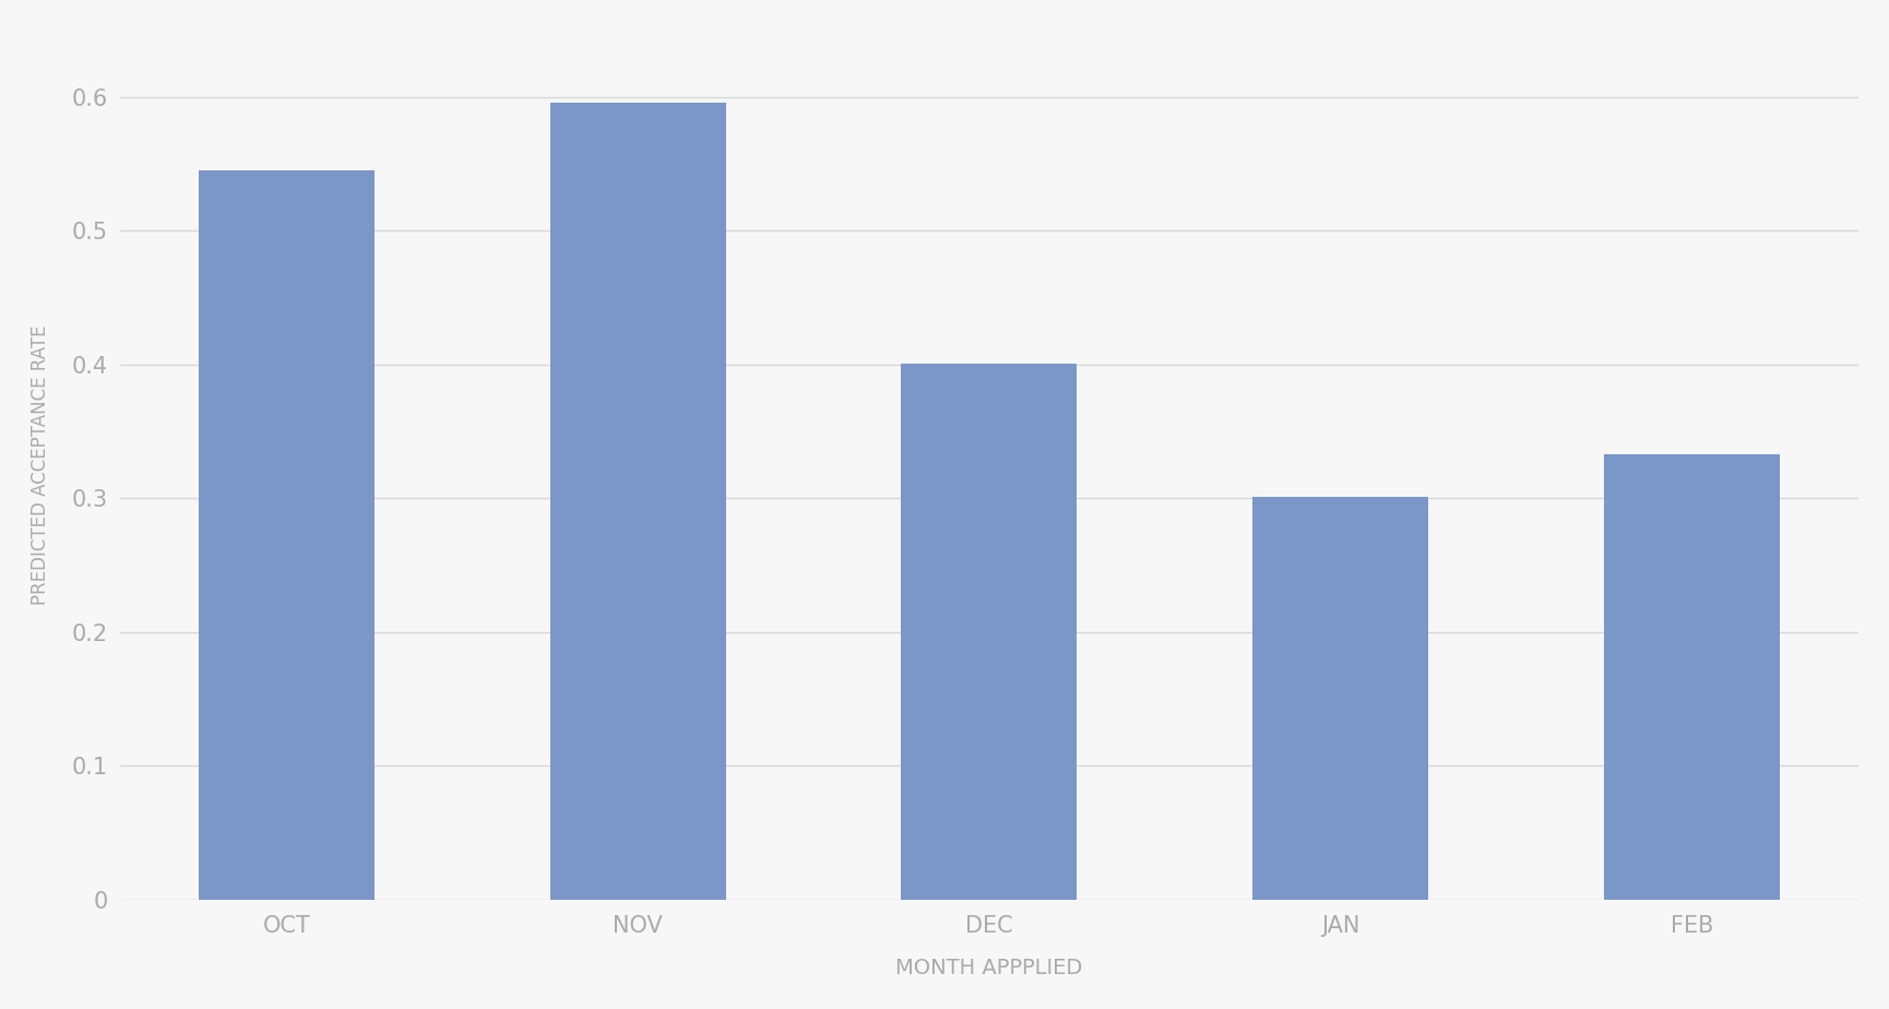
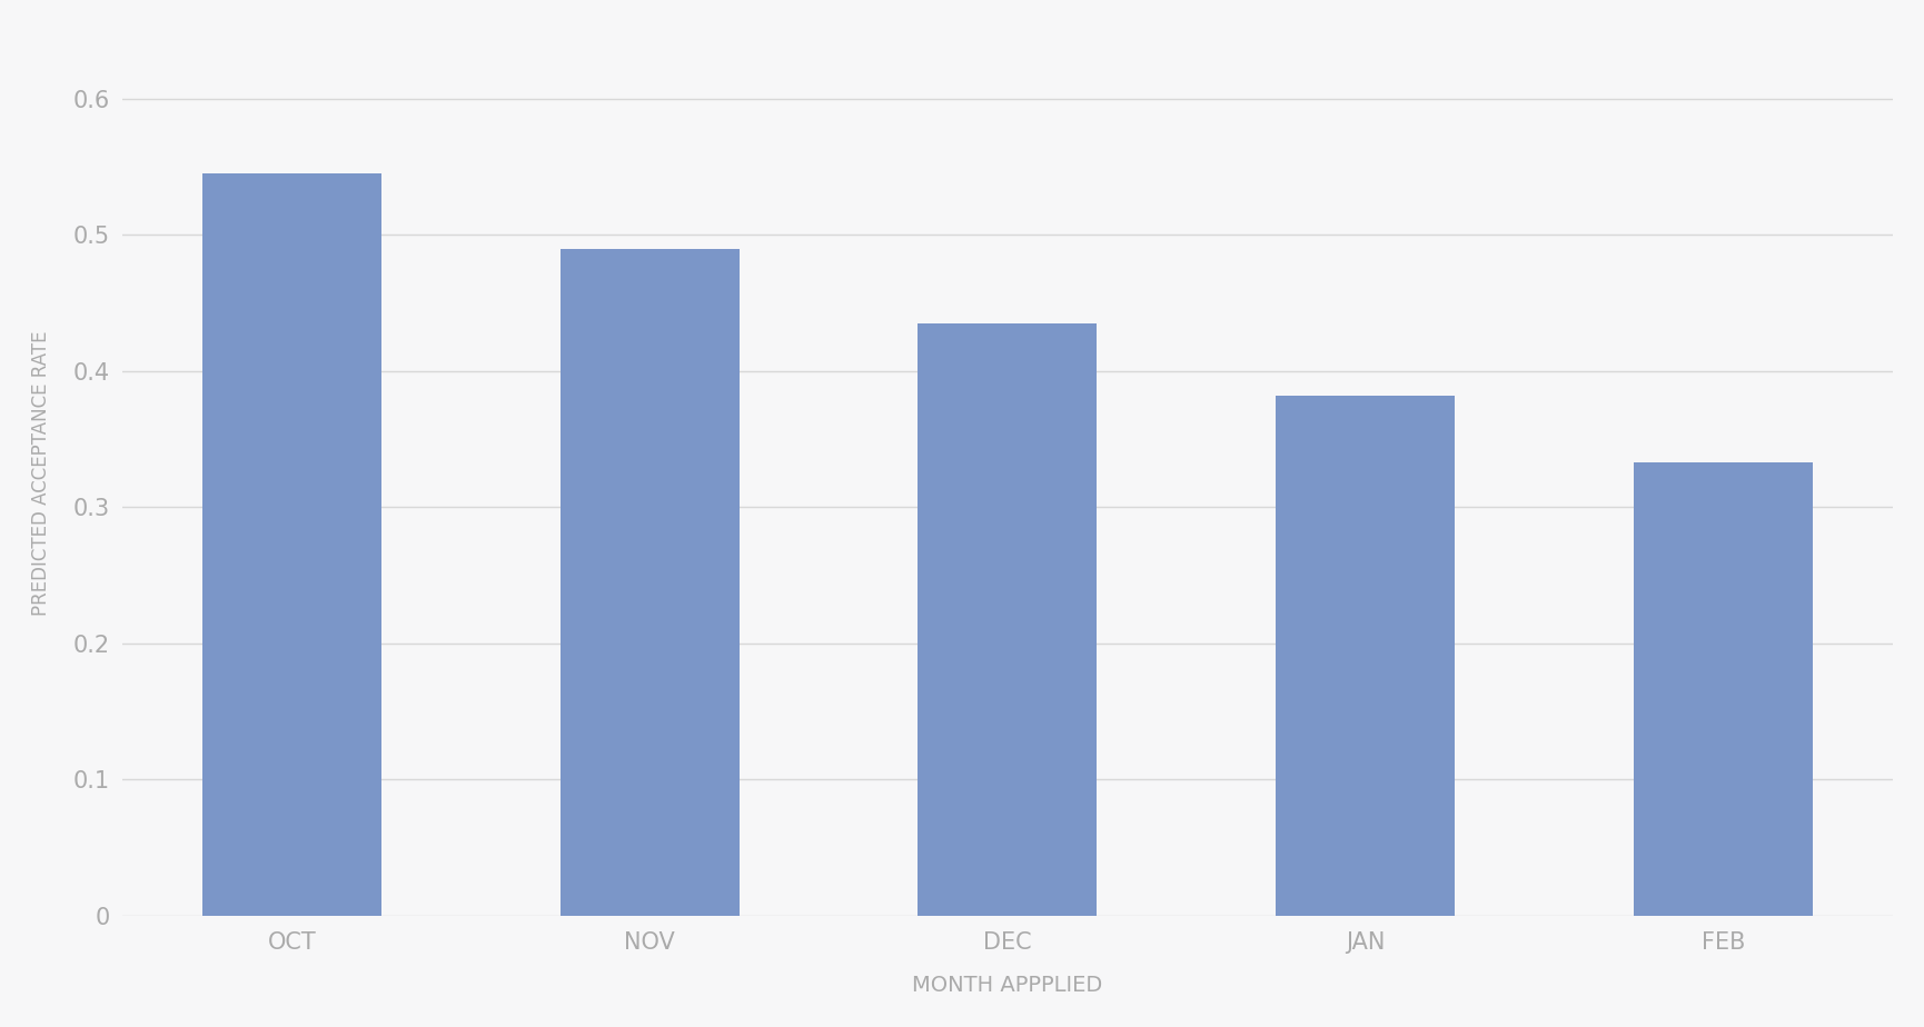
NOV: 0.596 -> 0.490
DEC: 0.401 -> 0.435
JAN: 0.301 -> 0.382
